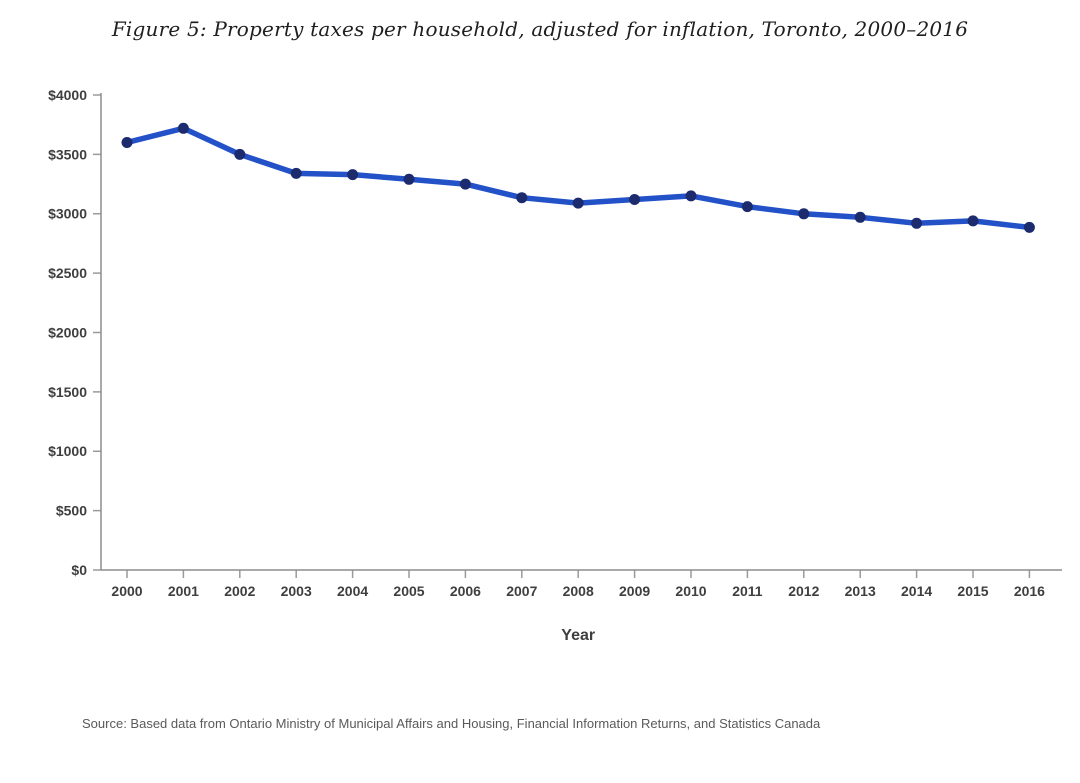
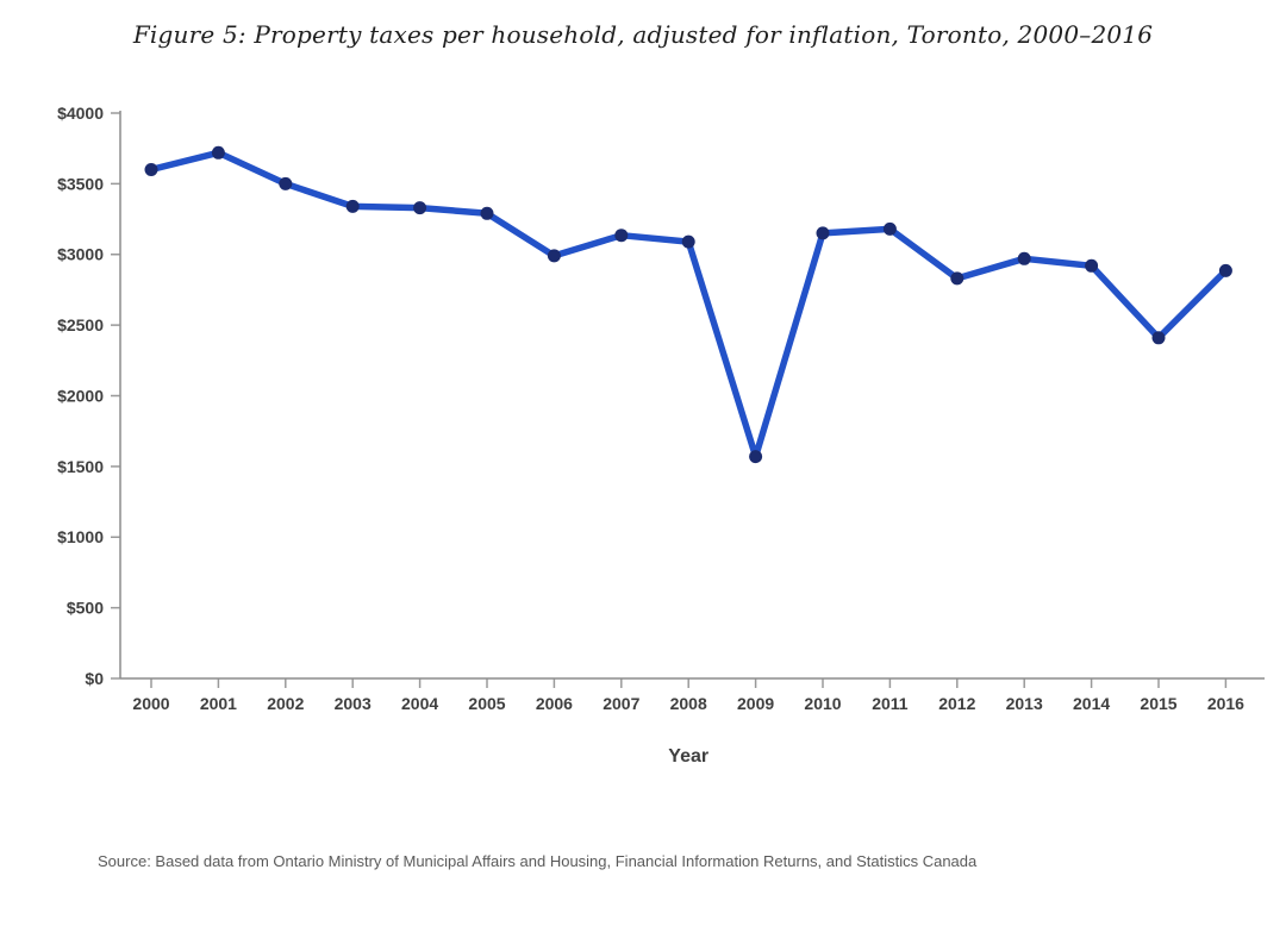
2006: $3250 -> $2990
2009: $3120 -> $1570
2011: $3060 -> $3180
2012: $3000 -> $2830
2015: $2940 -> $2410
